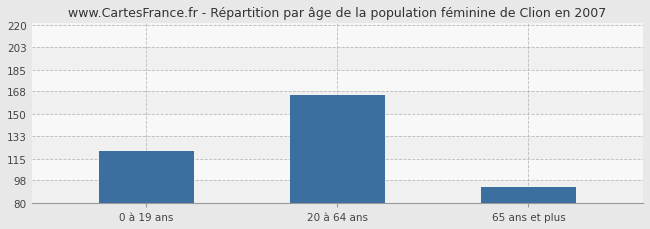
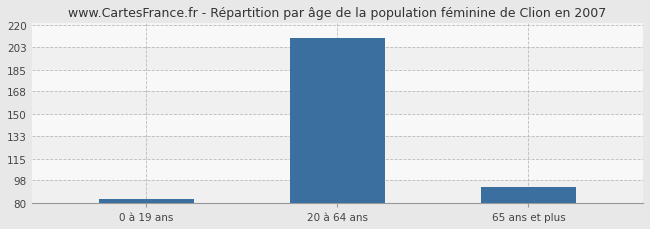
0 à 19 ans: 121 -> 83
20 à 64 ans: 165 -> 210
